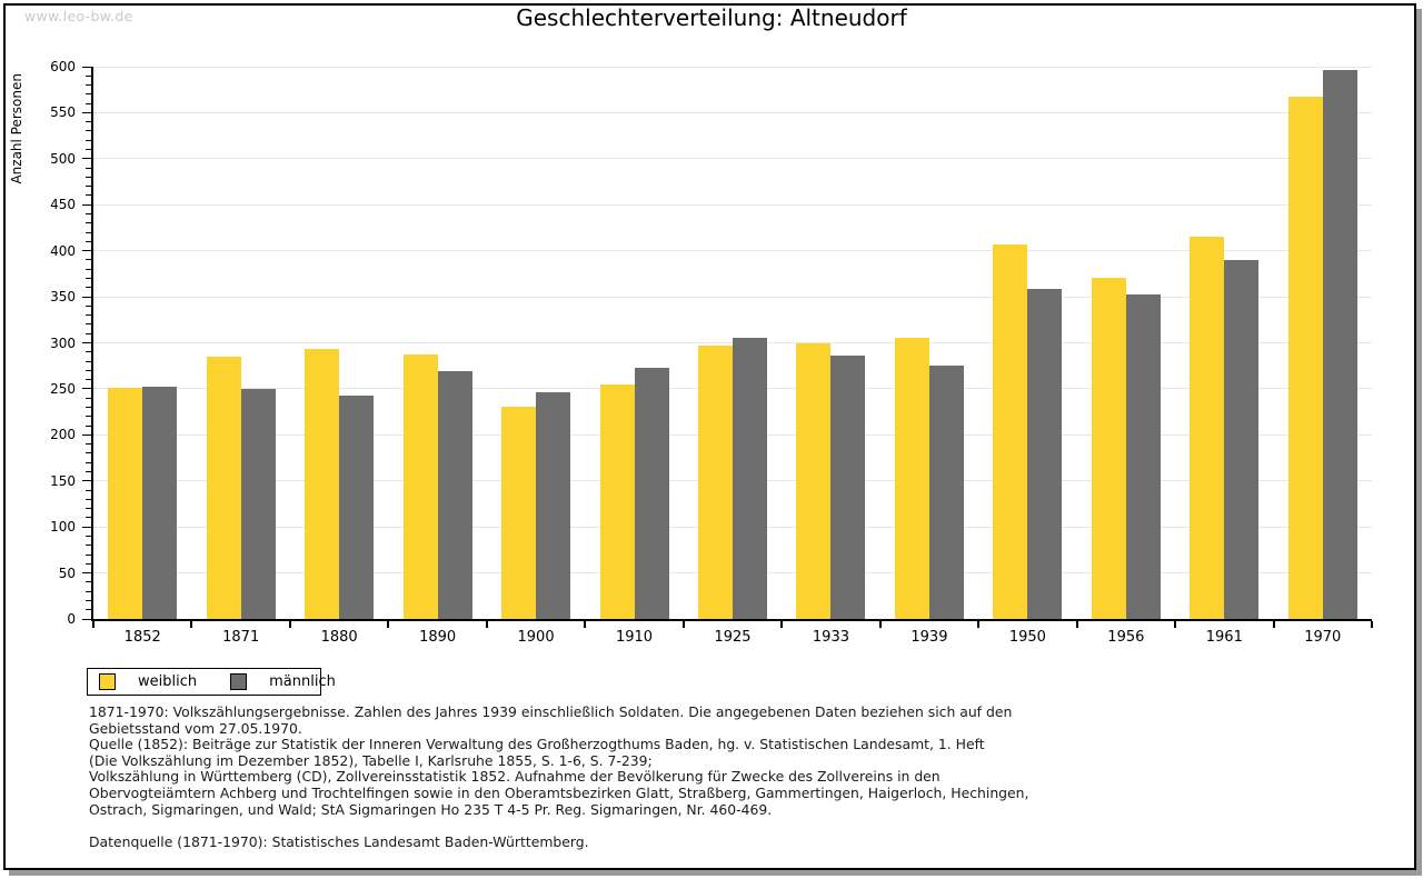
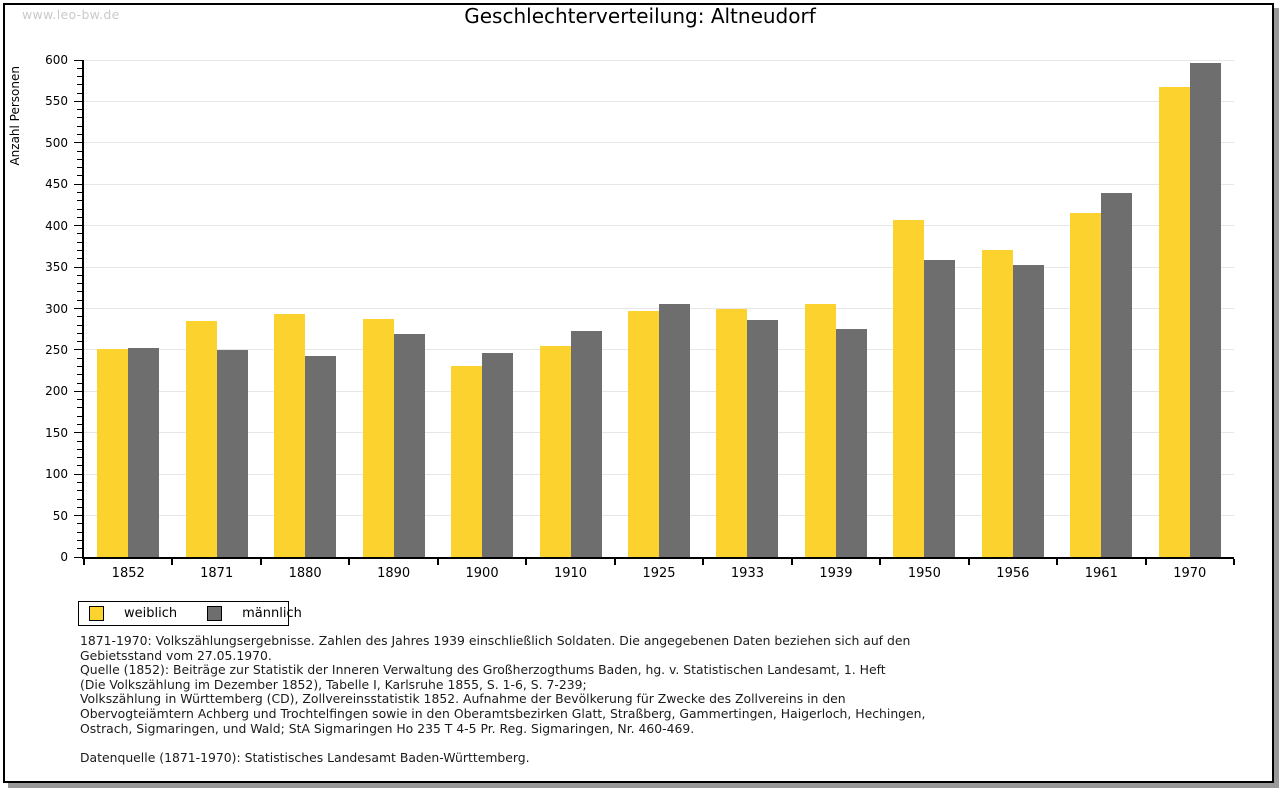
männlich/1961: 390 -> 440
